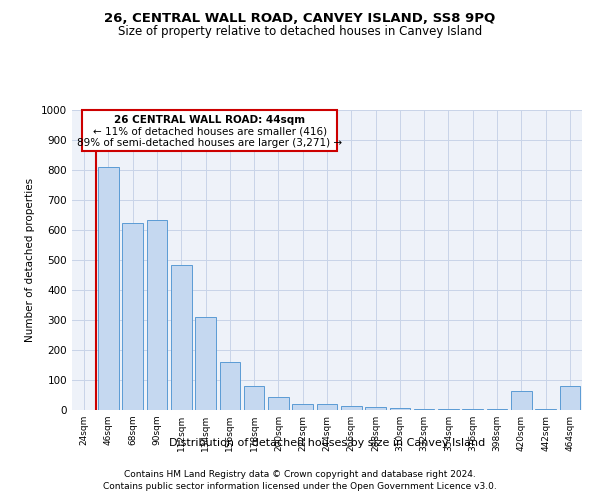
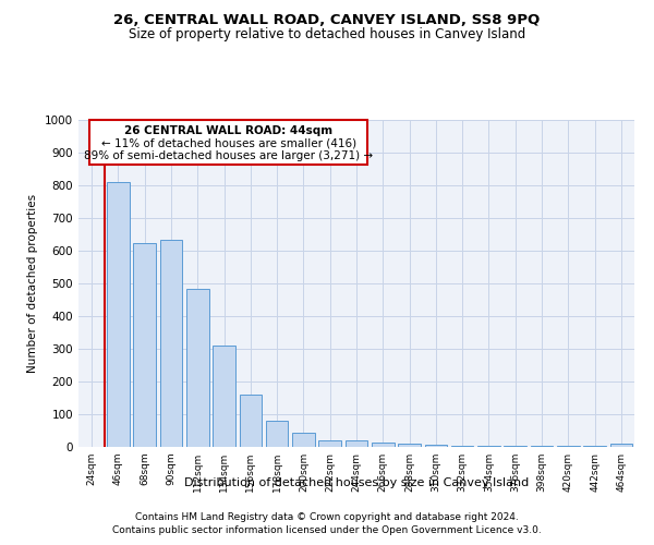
420sqm: 65 -> 2
464sqm: 80 -> 10
